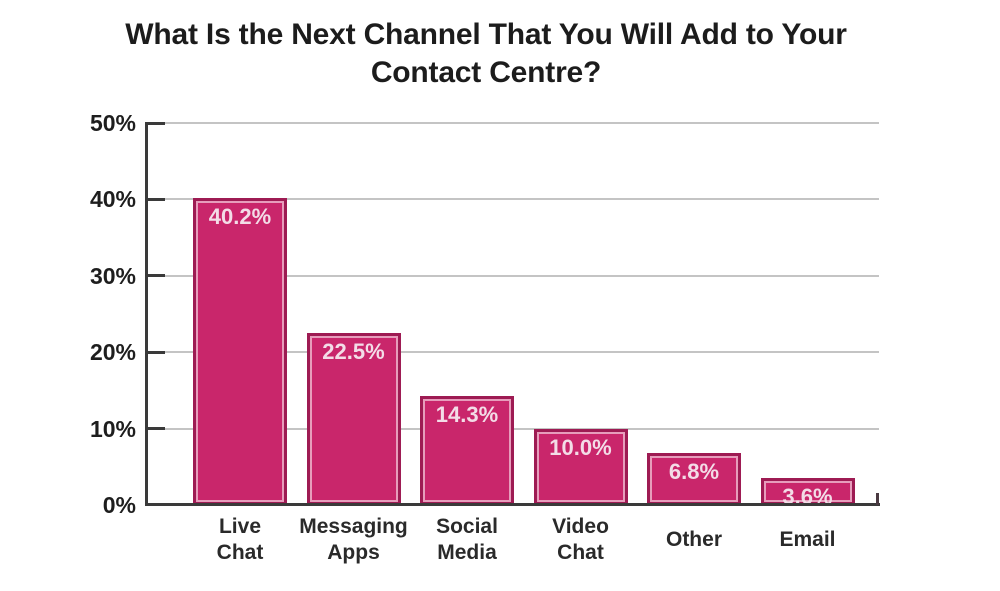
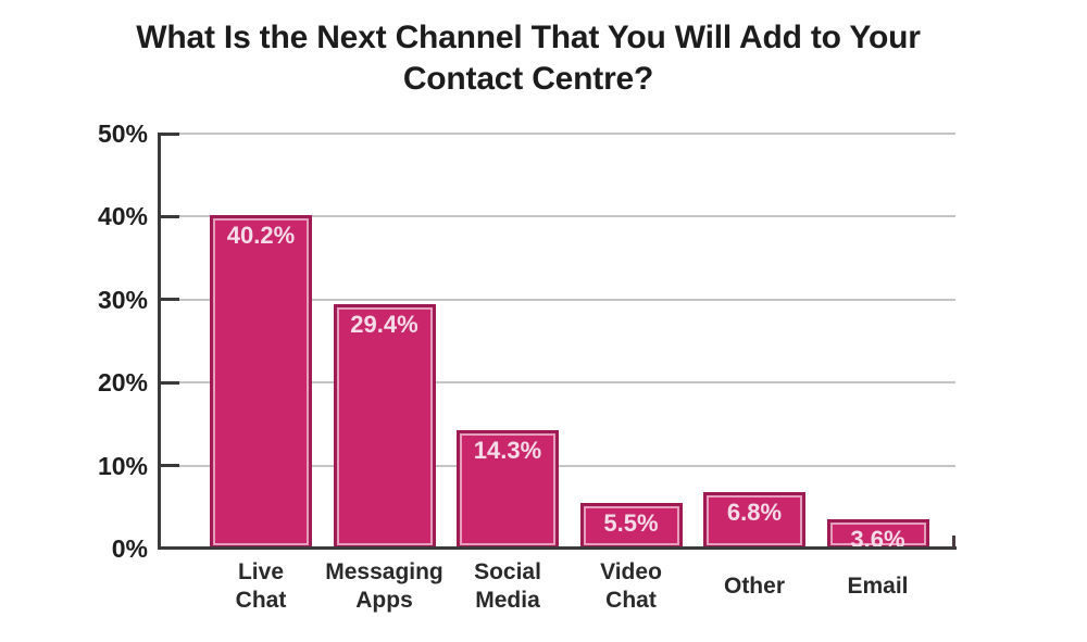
Messaging Apps: 22.5% -> 29.4%
Video Chat: 10.0% -> 5.5%
